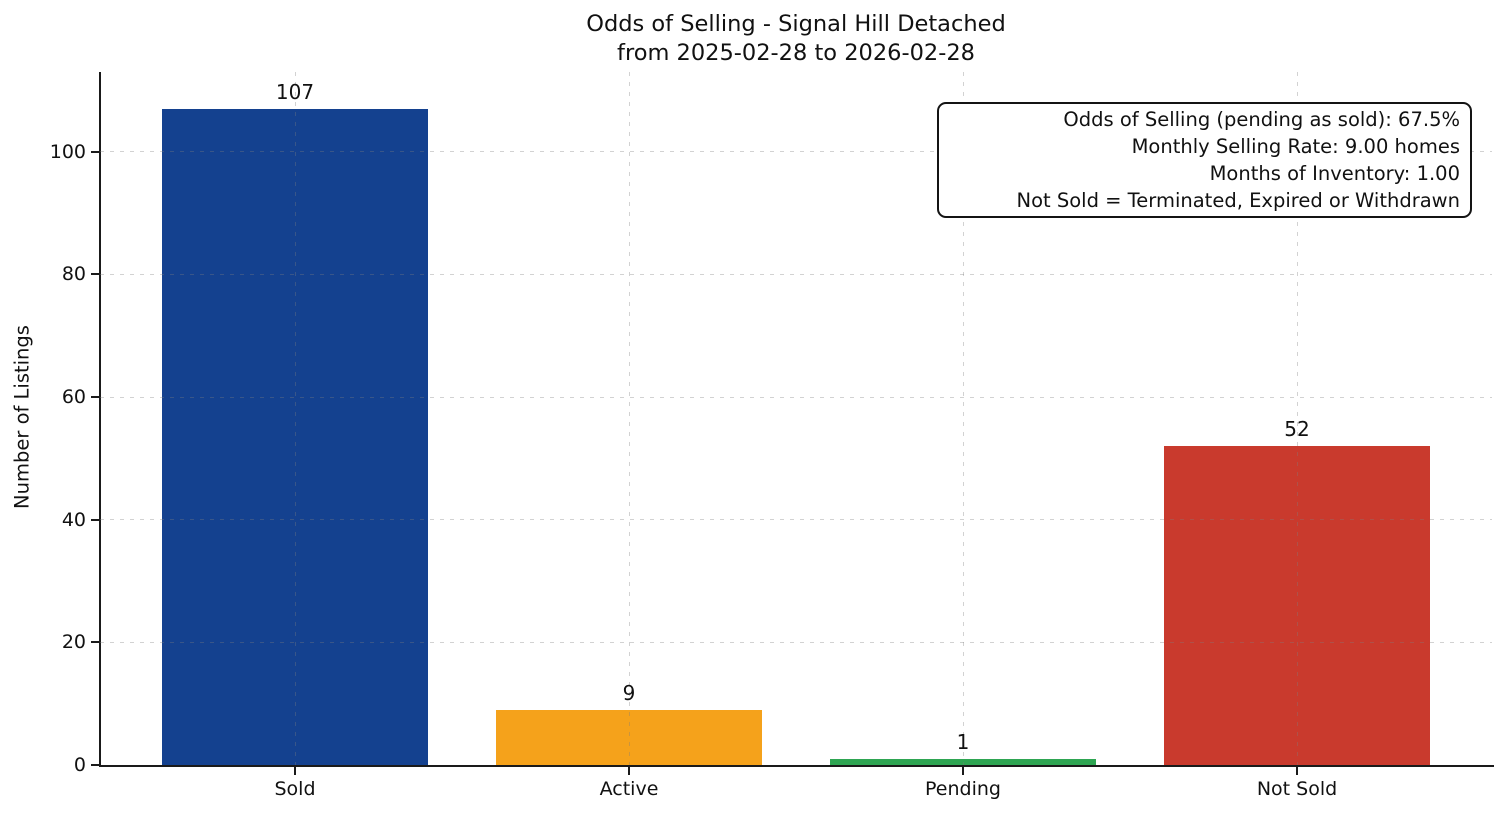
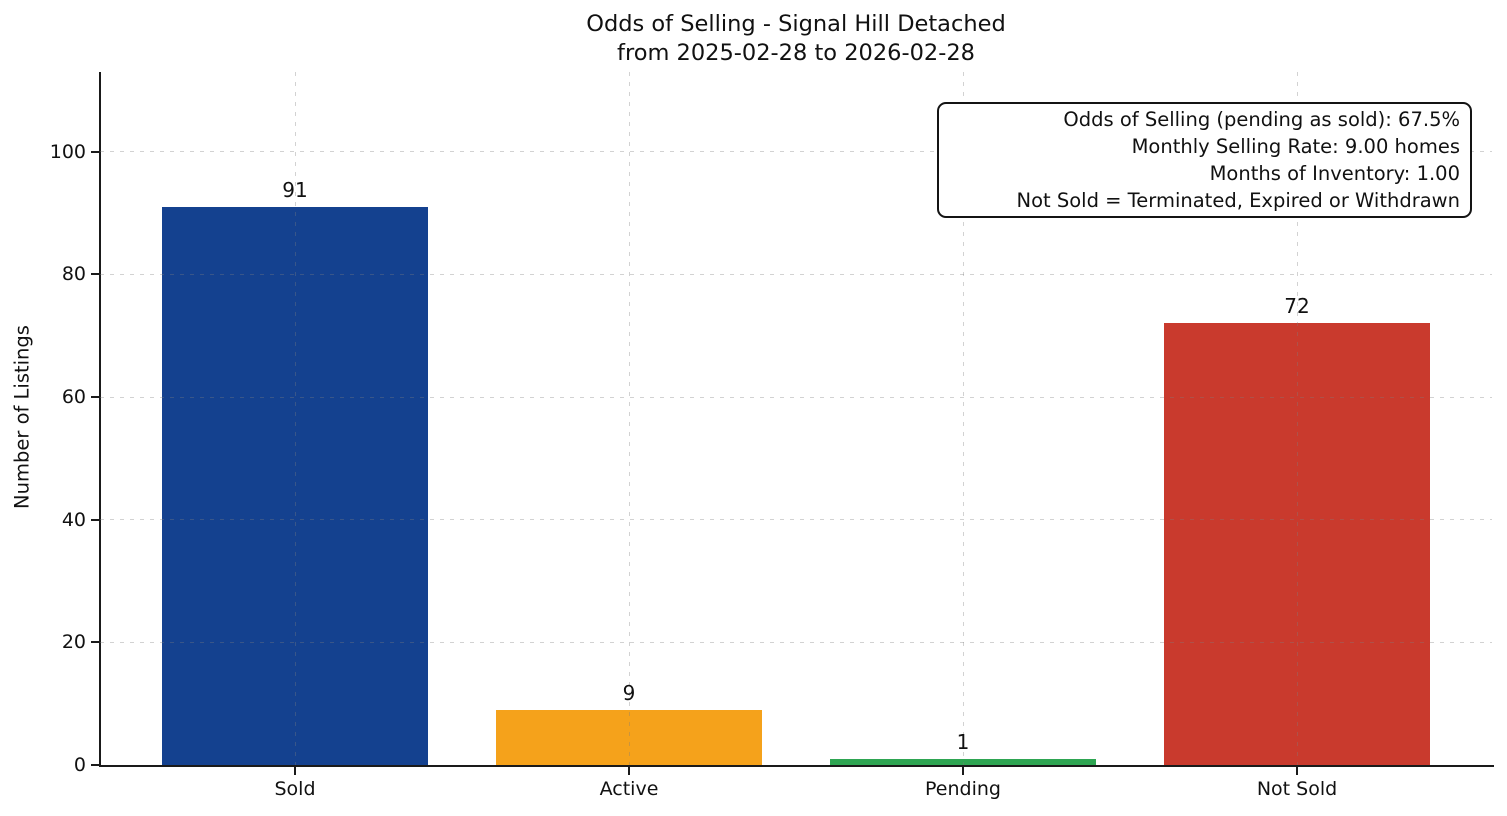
Sold: 107 -> 91
Not Sold: 52 -> 72
